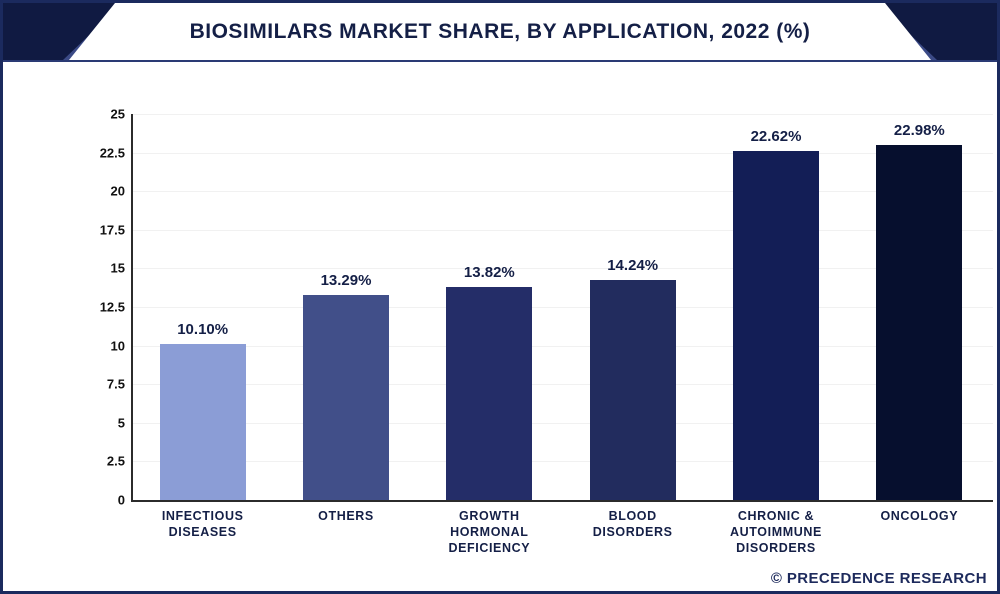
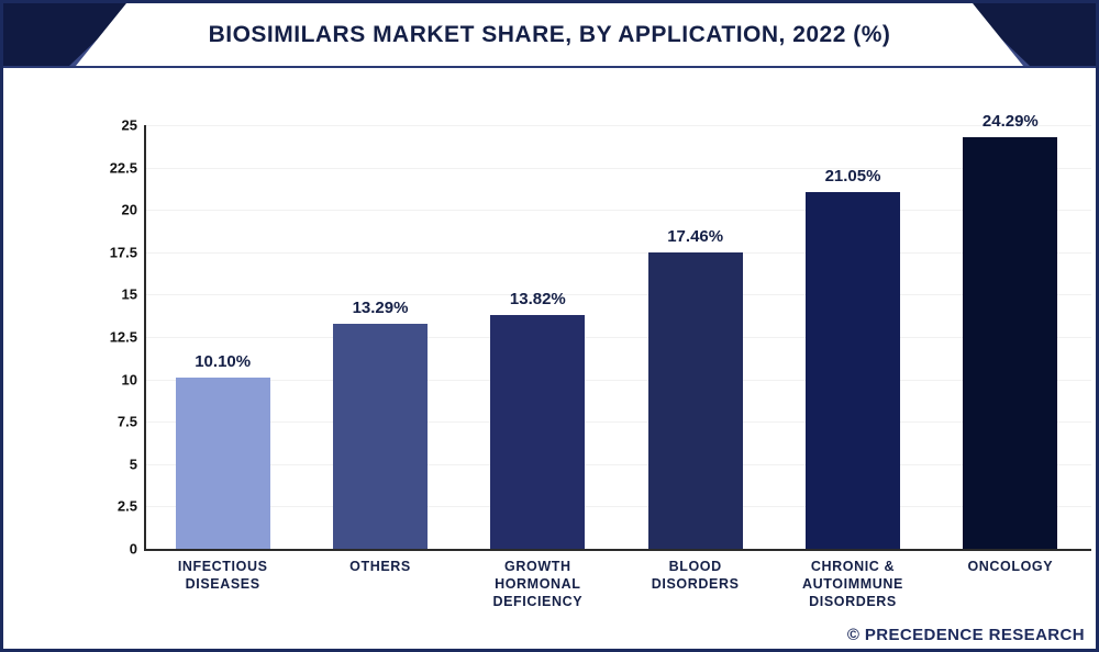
BLOOD DISORDERS: 14.24% -> 17.46%
CHRONIC & AUTOIMMUNE DISORDERS: 22.62% -> 21.05%
ONCOLOGY: 22.98% -> 24.29%
